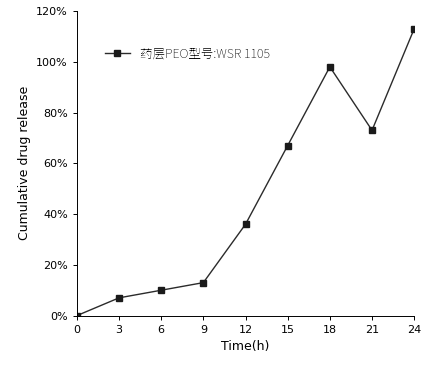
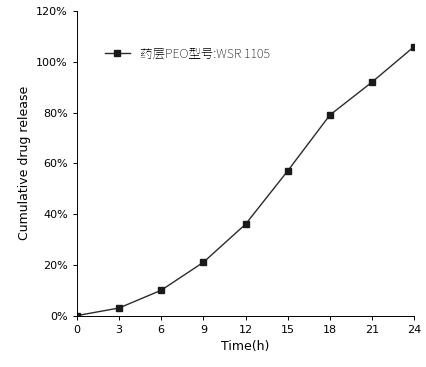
3: 7% -> 3%
9: 13% -> 21%
15: 67% -> 57%
18: 98% -> 79%
21: 73% -> 92%
24: 113% -> 106%
